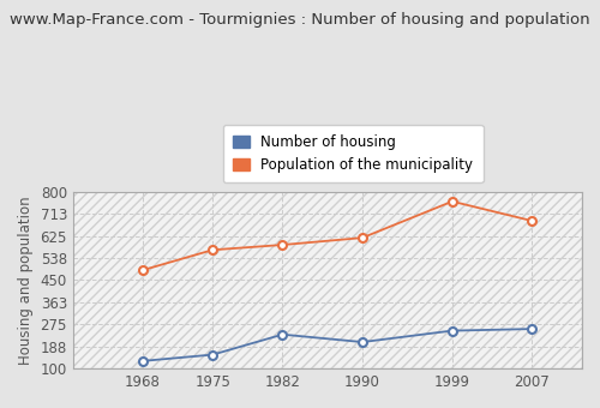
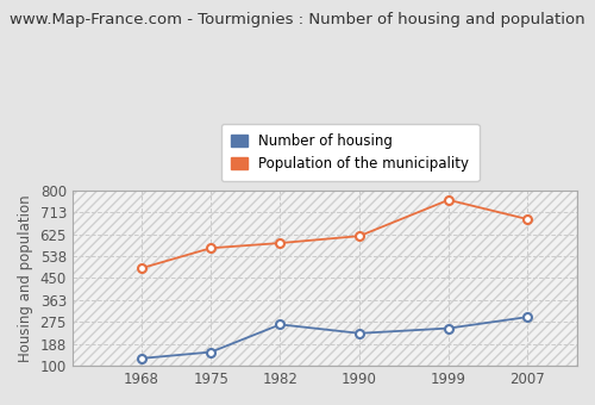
Number of housing/1982: 235 -> 265
Number of housing/1990: 205 -> 230
Number of housing/2007: 257 -> 295
